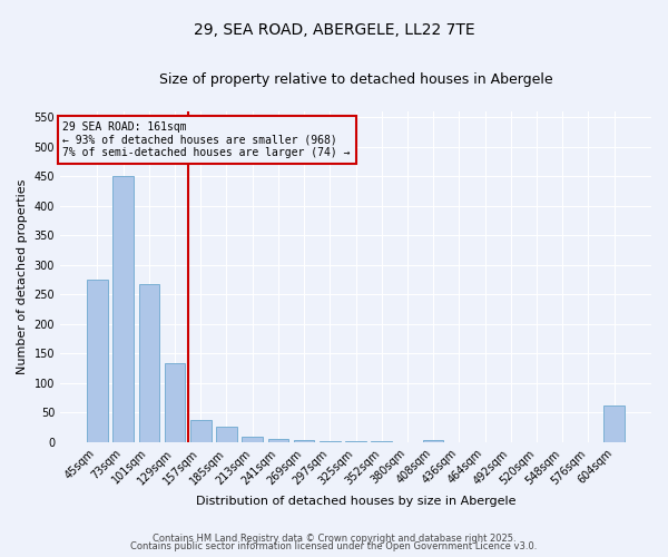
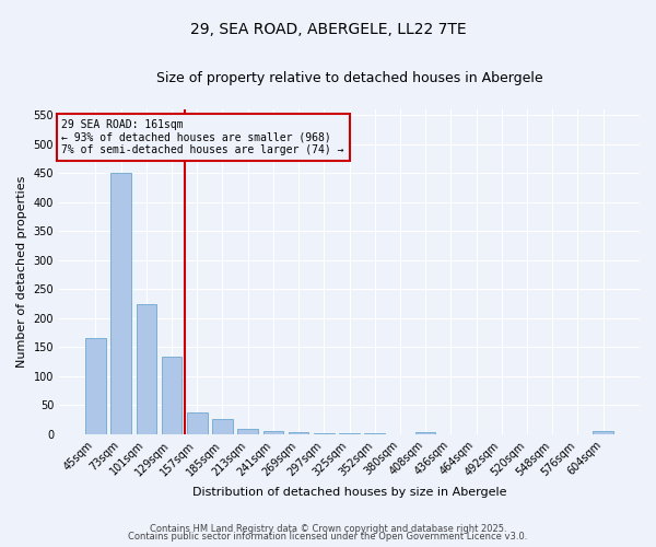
45sqm: 276 -> 165
101sqm: 268 -> 225
604sqm: 62 -> 5
